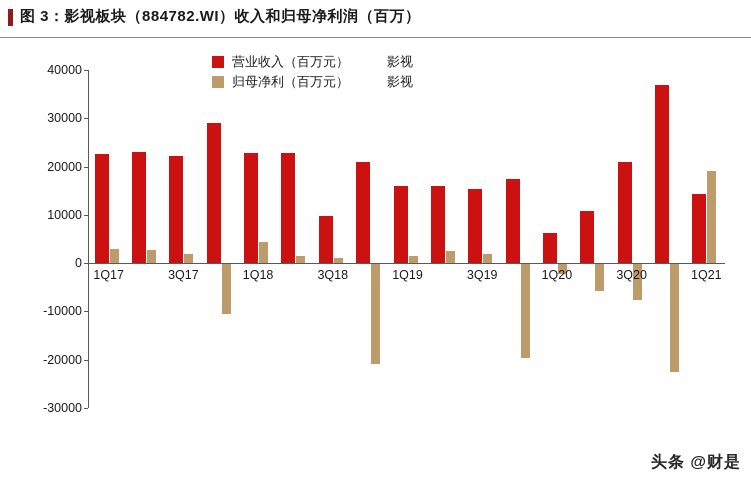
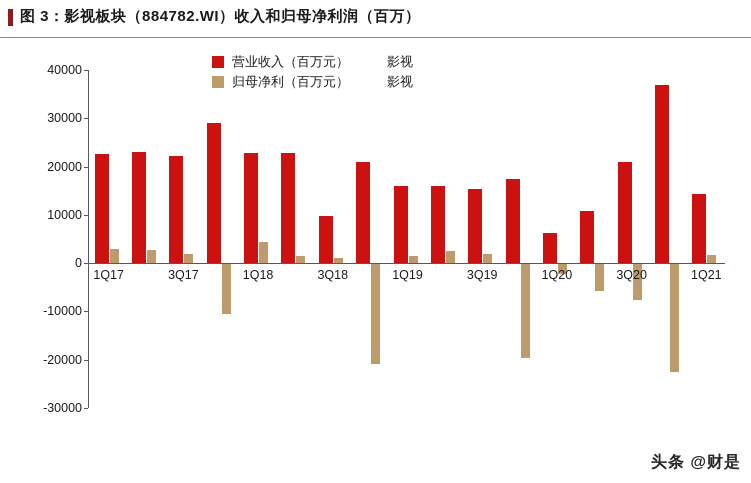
归母净利（百万元）影视/1Q21: 19000 -> 2000
